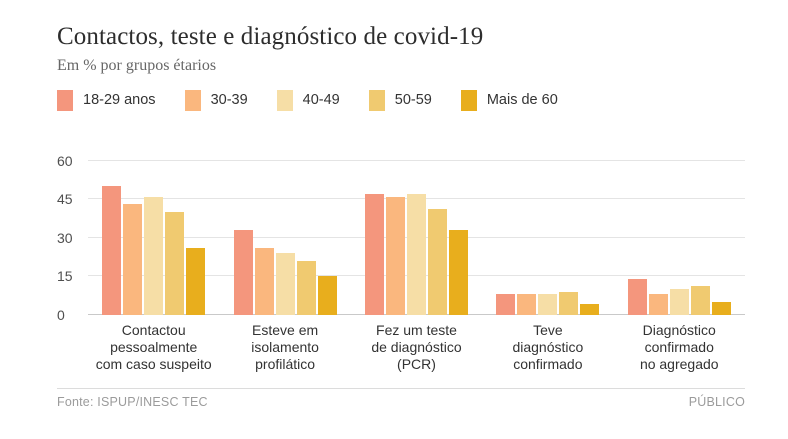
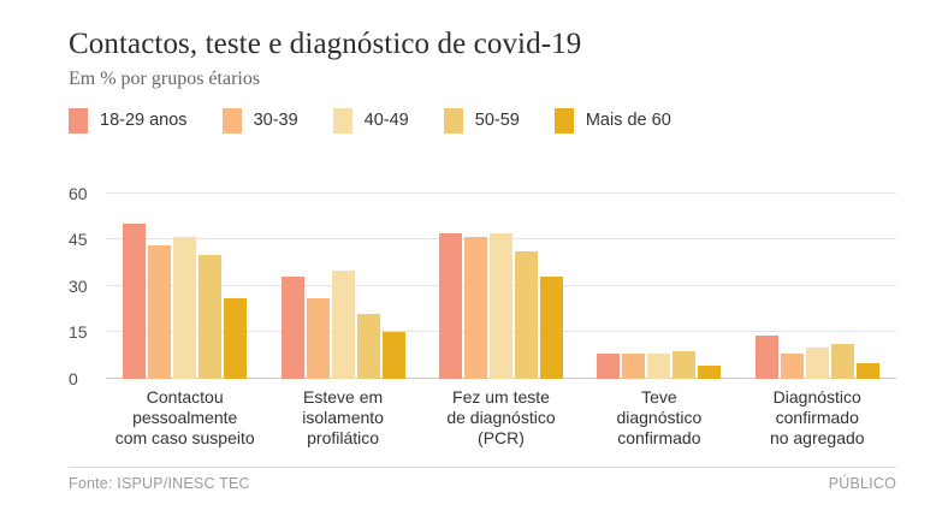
40-49/Esteve em isolamento profilático: 24 -> 35
